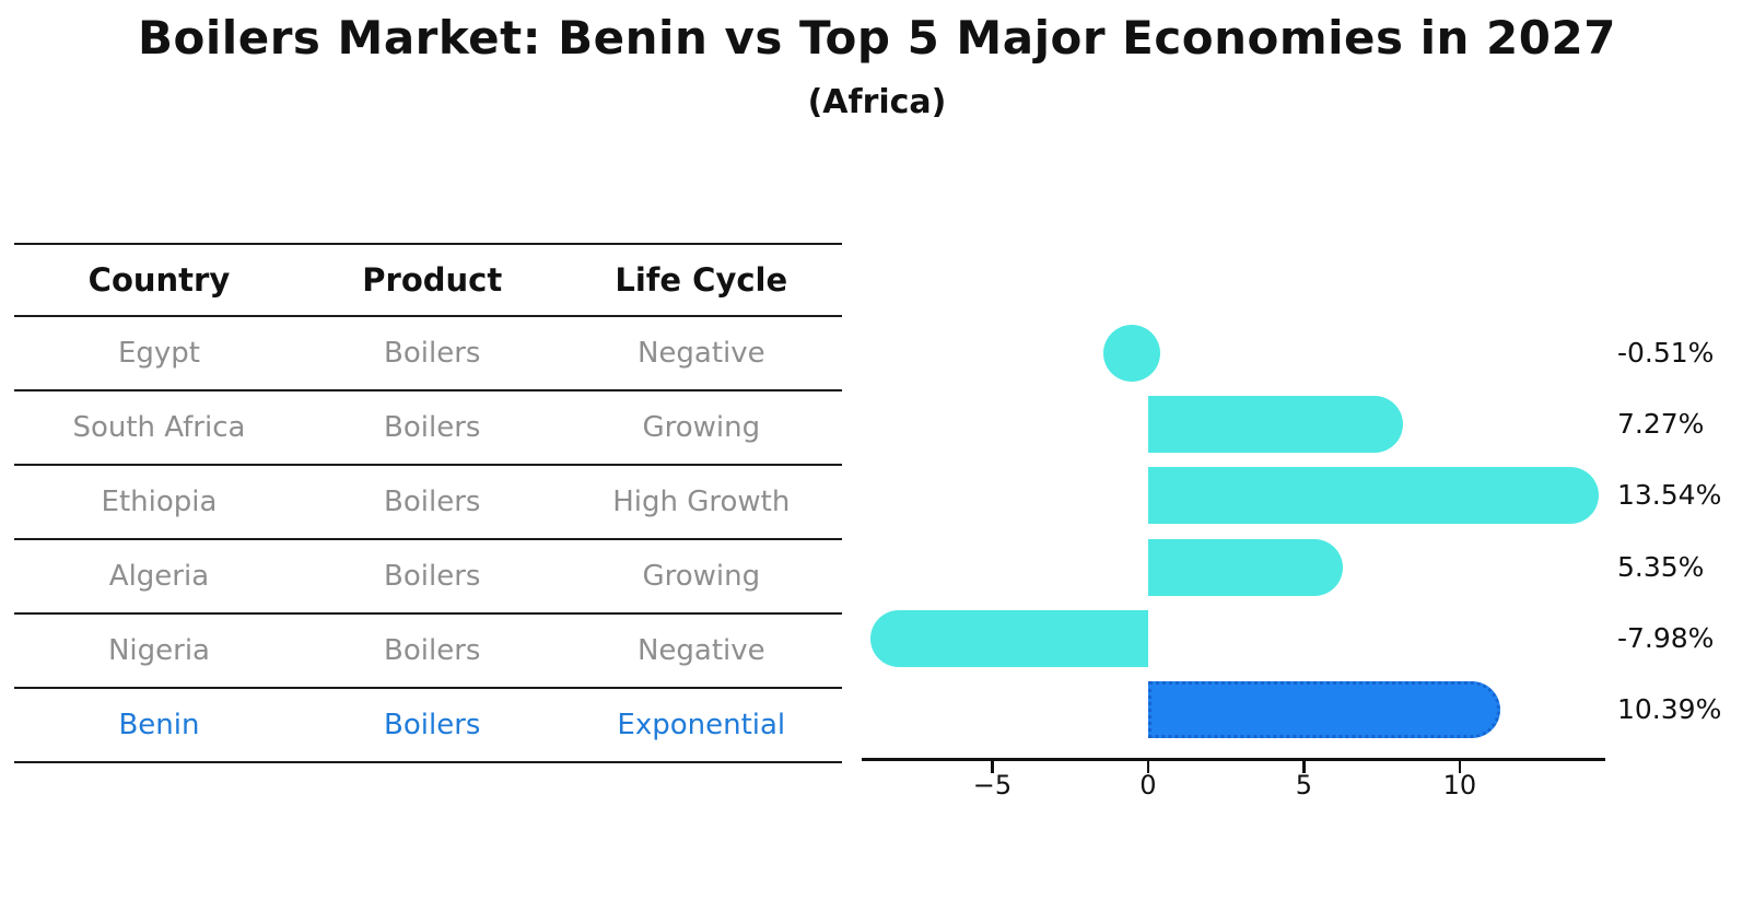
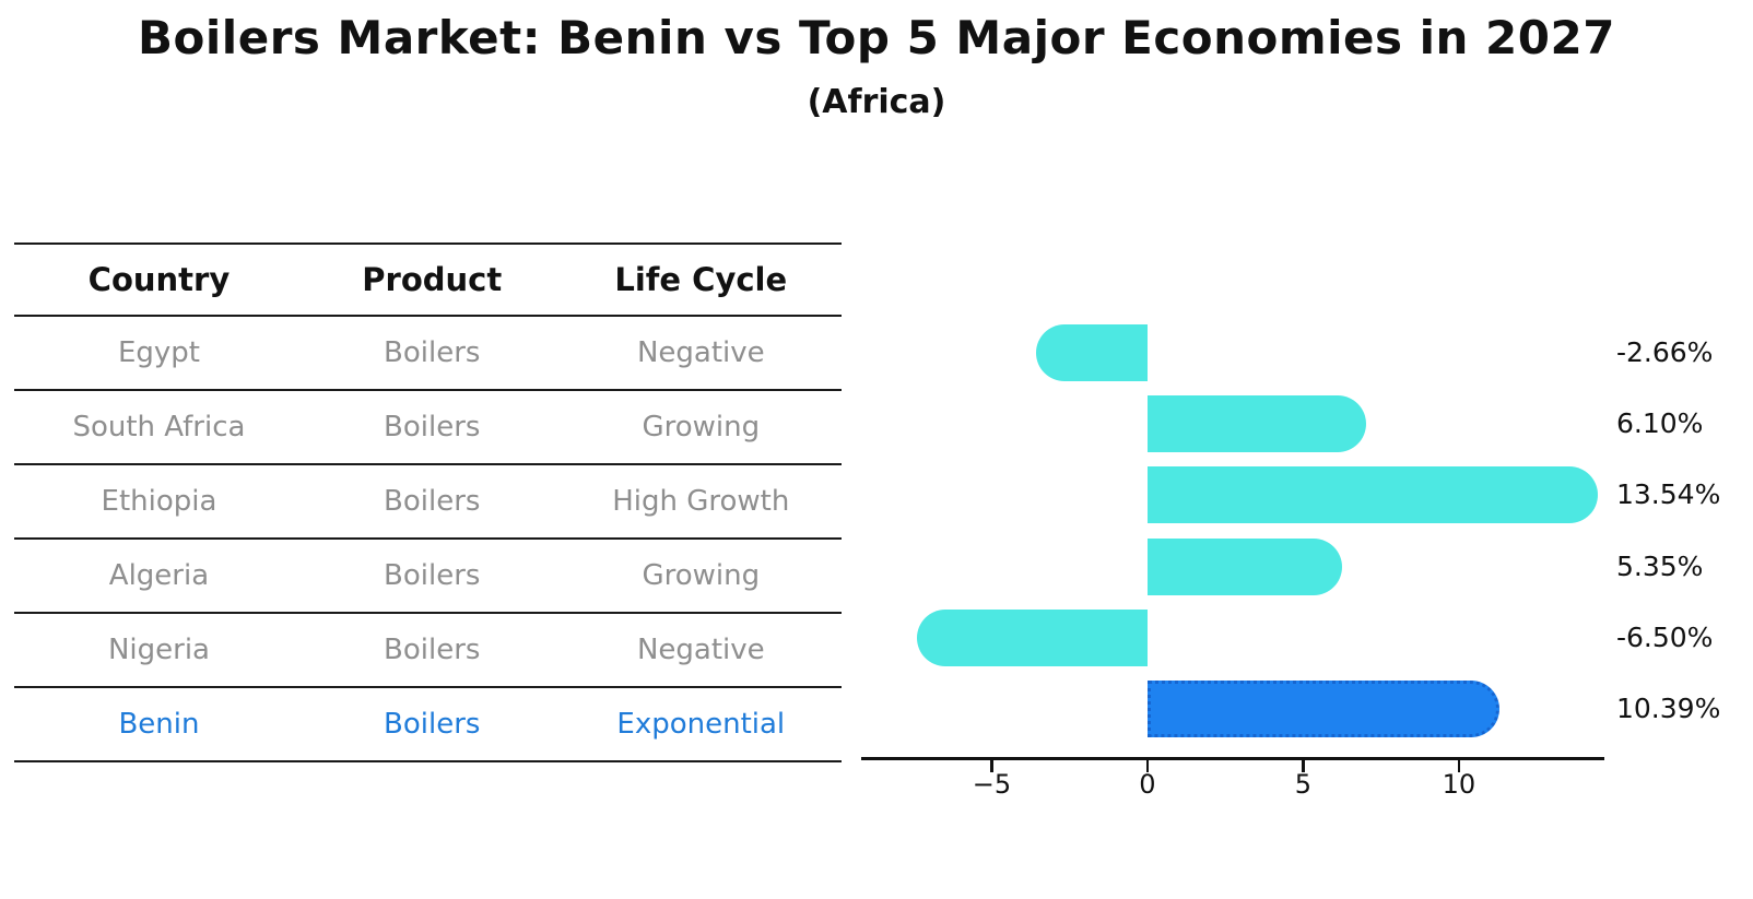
Egypt: -0.51% -> -2.66%
South Africa: 7.27% -> 6.10%
Nigeria: -7.98% -> -6.50%
